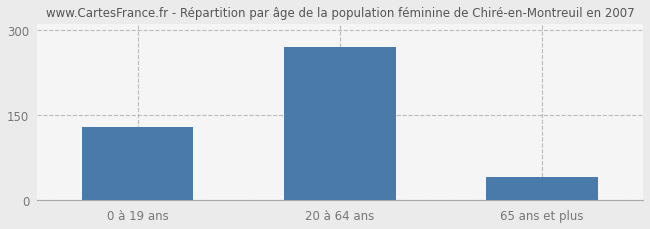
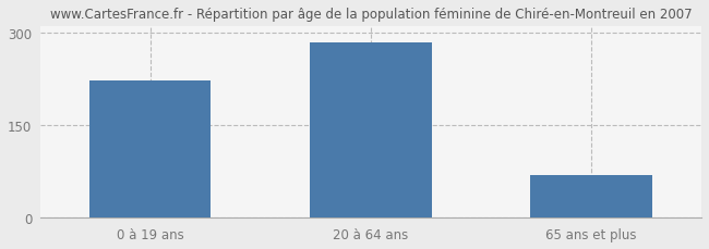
0 à 19 ans: 128 -> 222
20 à 64 ans: 270 -> 284
65 ans et plus: 40 -> 68
